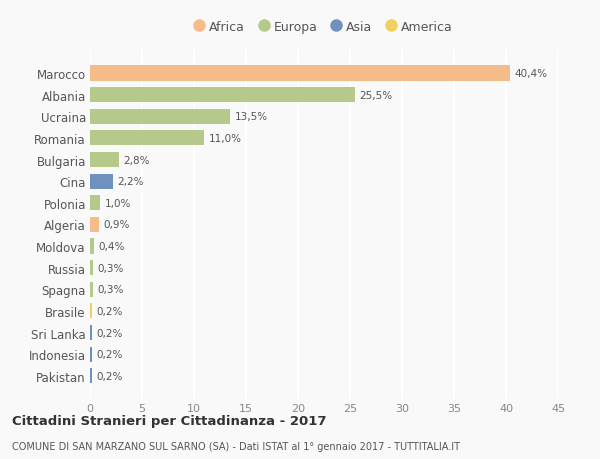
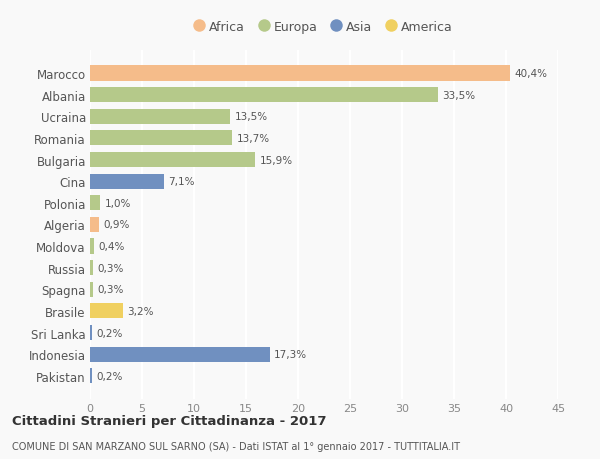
Albania: 25,5% -> 33,5%
Romania: 11,0% -> 13,7%
Bulgaria: 2,8% -> 15,9%
Cina: 2,2% -> 7,1%
Brasile: 0,2% -> 3,2%
Indonesia: 0,2% -> 17,3%
